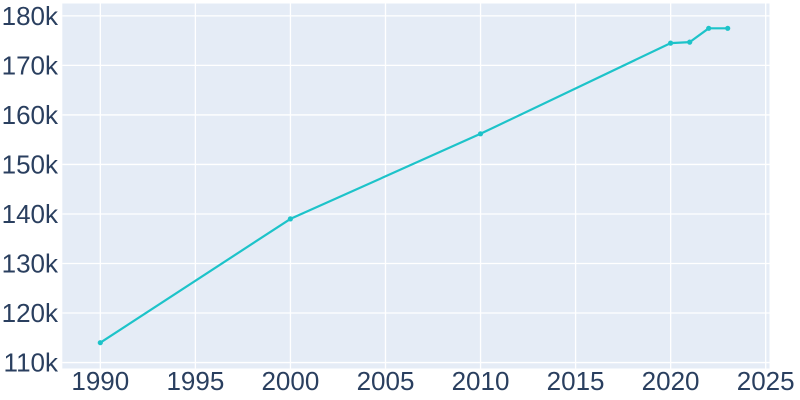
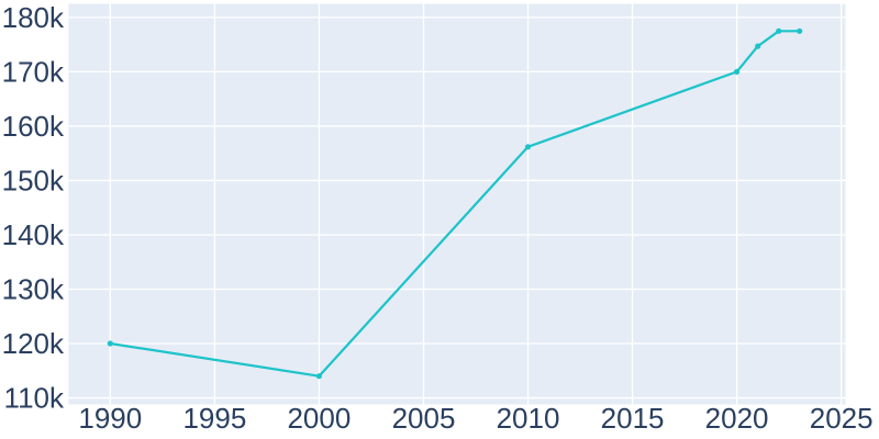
1990: 114k -> 120k
2000: 139k -> 114k
2020: 174k -> 170k
